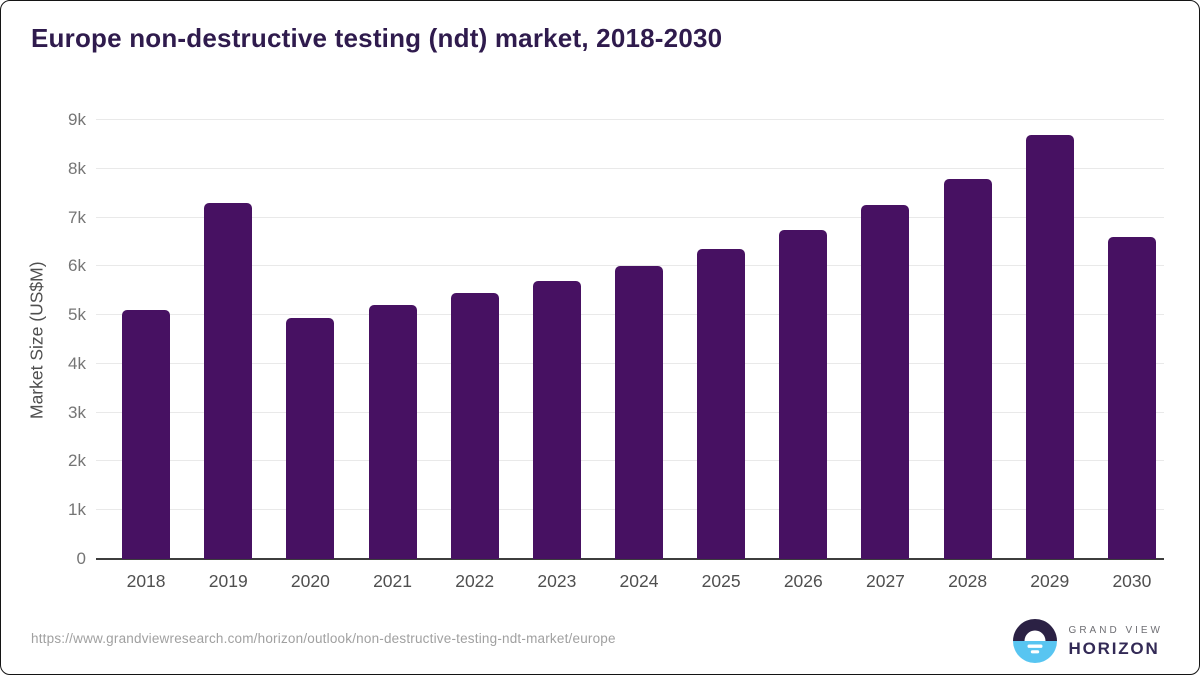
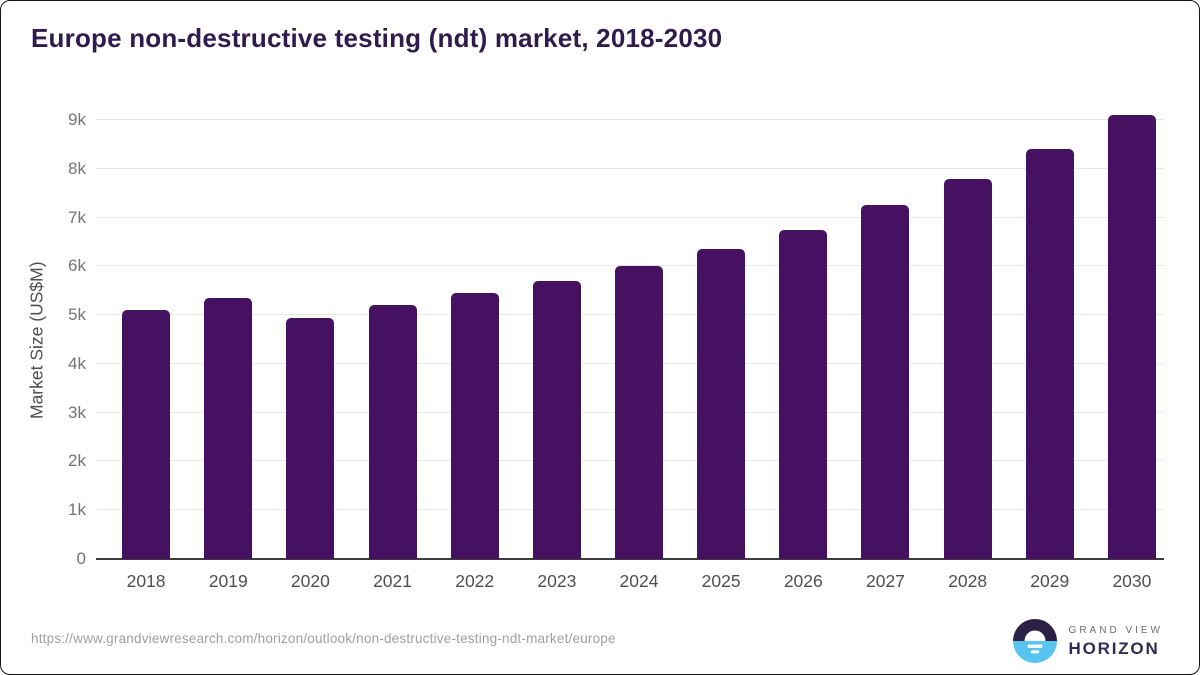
2019: 7.3k -> 5.4k
2029: 8.7k -> 8.4k
2030: 6.6k -> 9.1k
